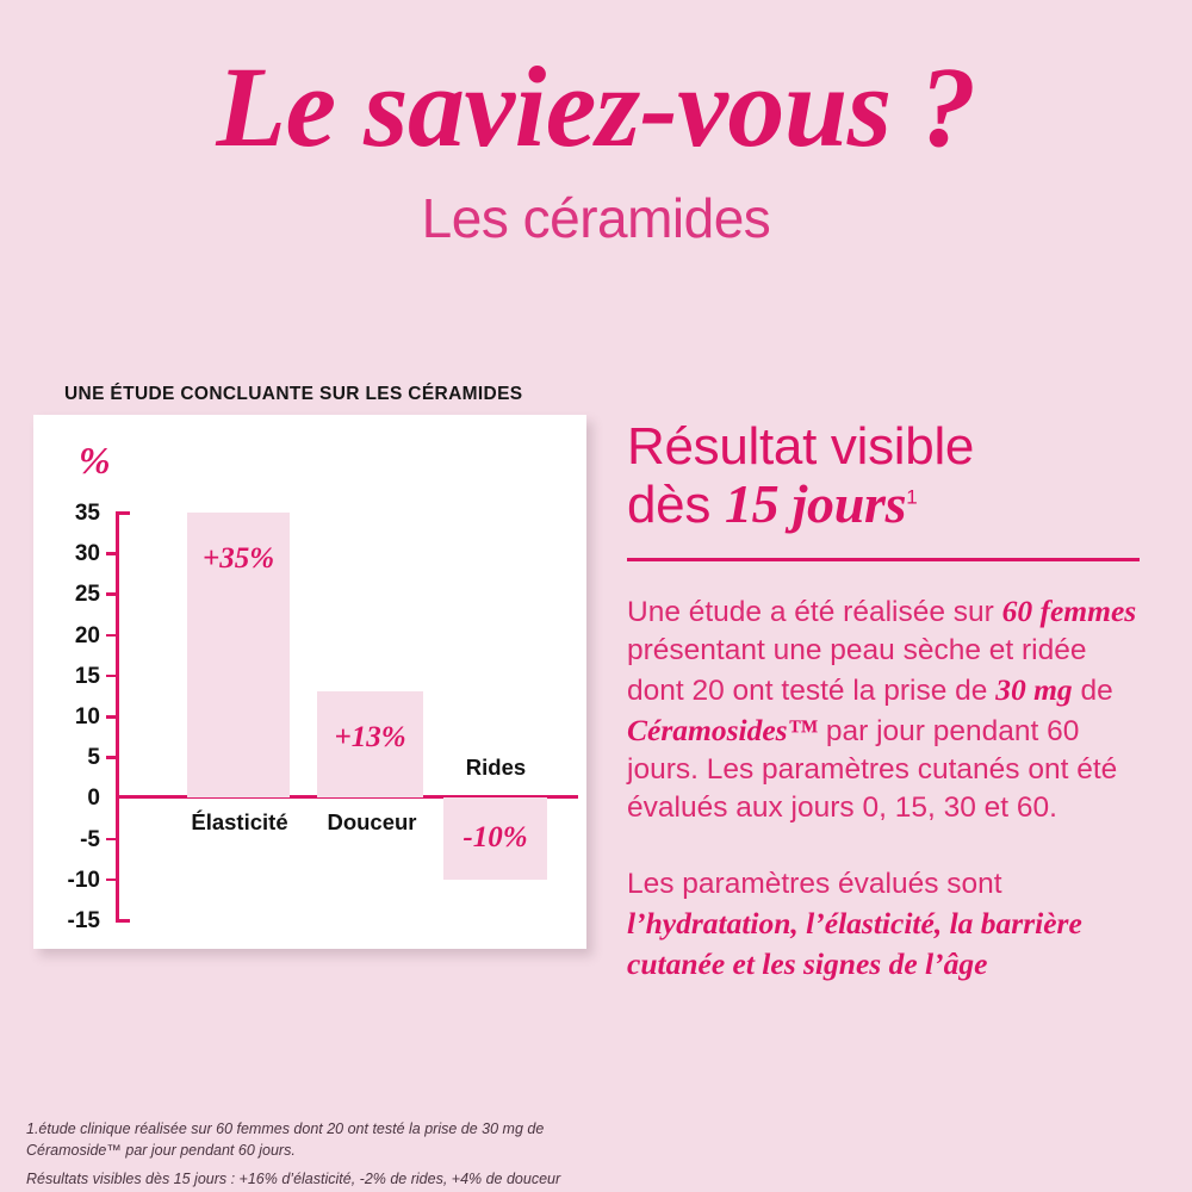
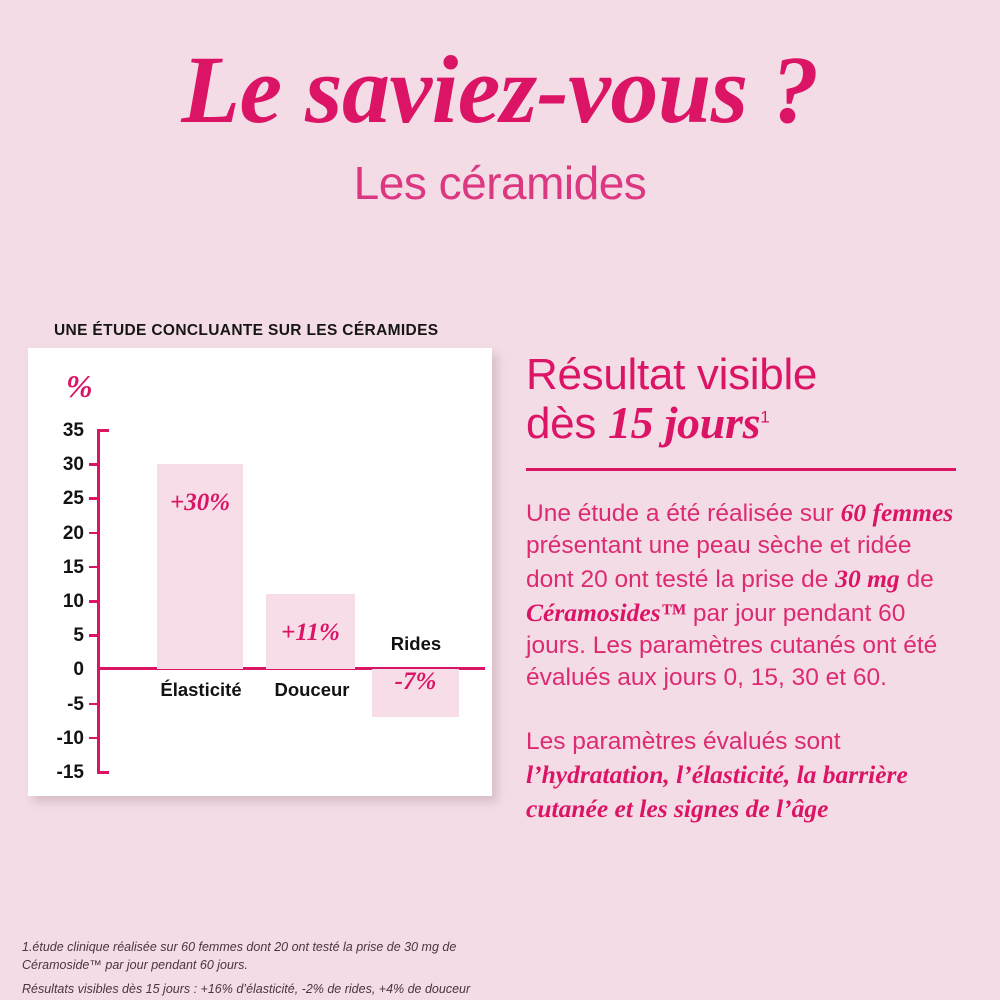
Élasticité: +35% -> +30%
Douceur: +13% -> +11%
Rides: -10% -> -7%
